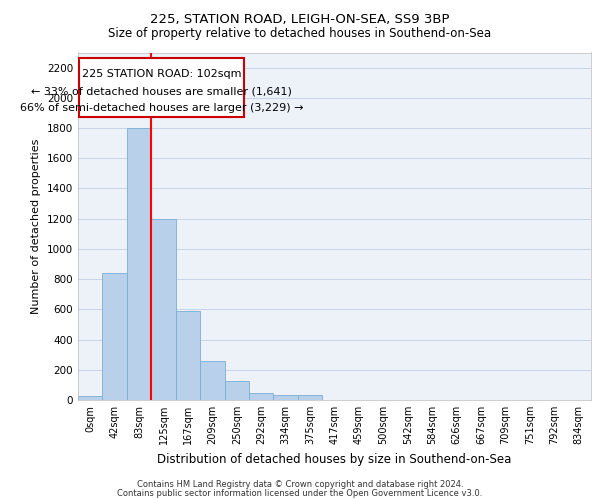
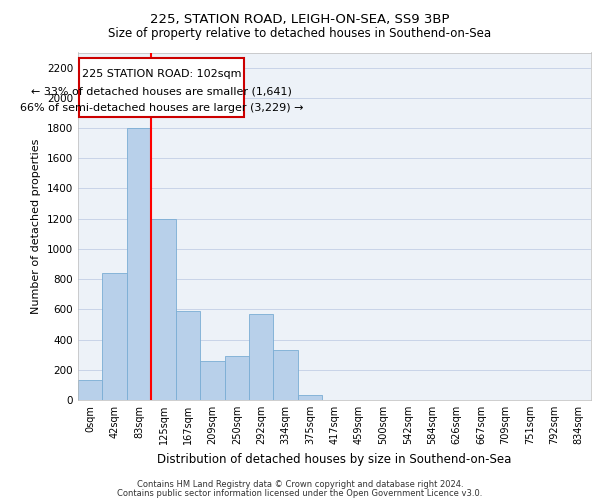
0sqm: 20 -> 130
250sqm: 120 -> 290
292sqm: 40 -> 570
334sqm: 40 -> 330
